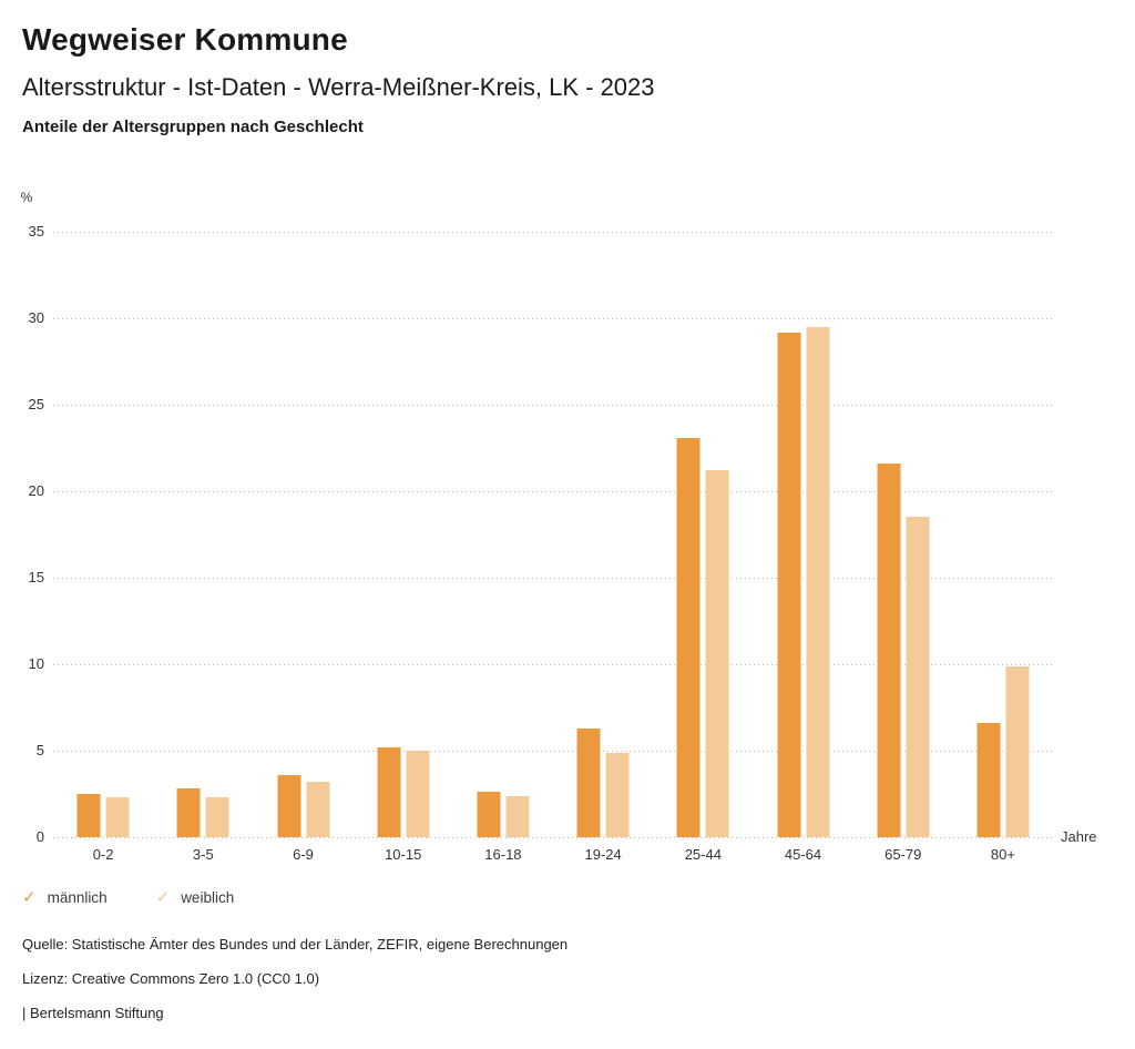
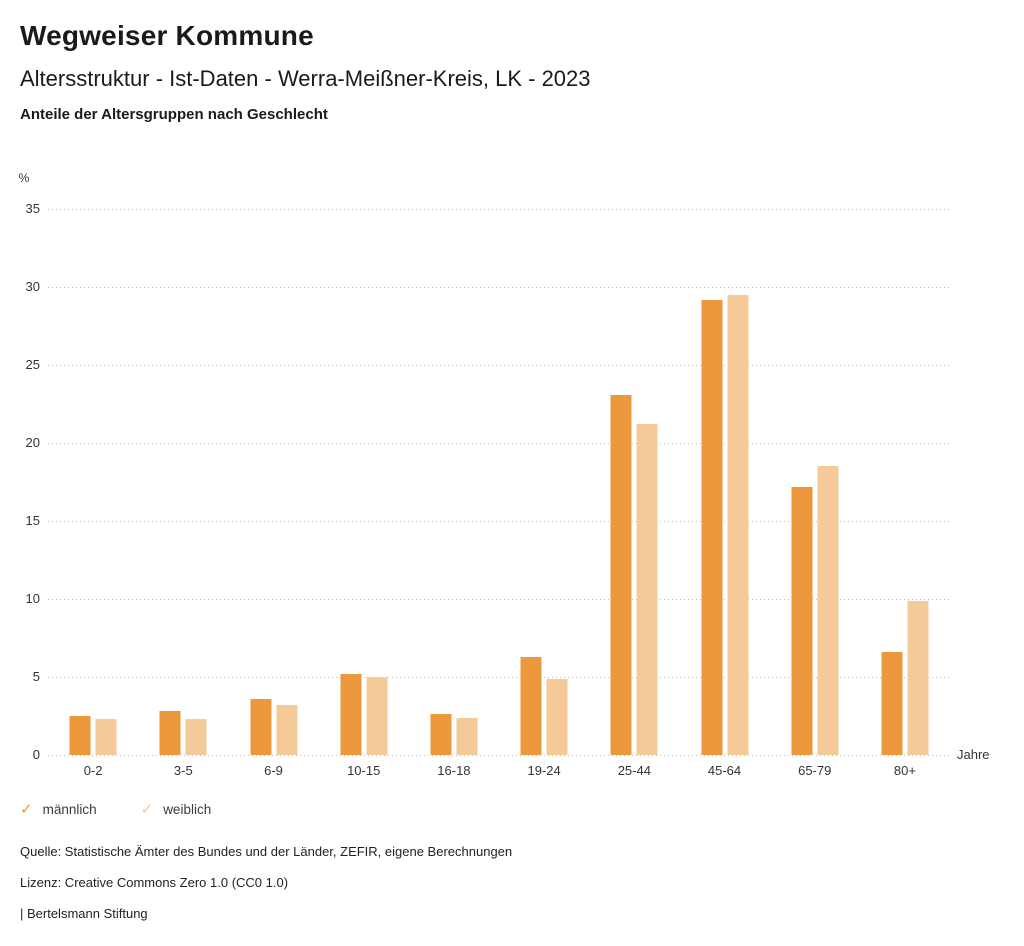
männlich/65-79: 21.6 -> 17.2
